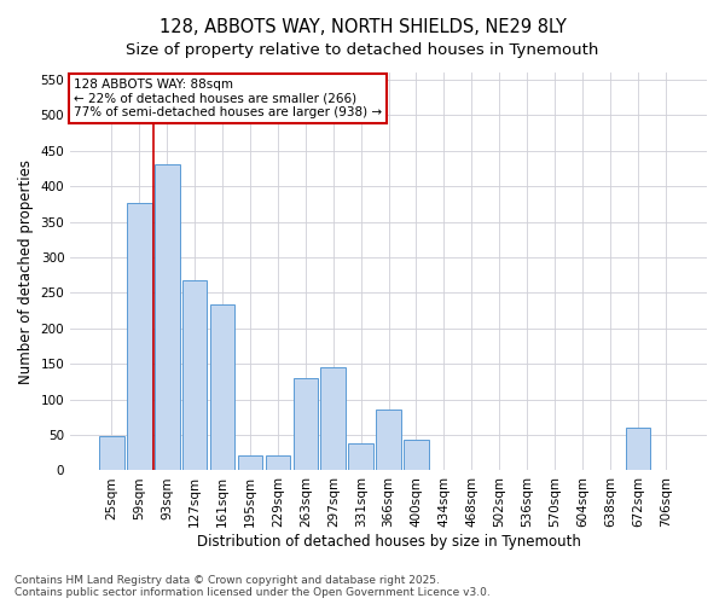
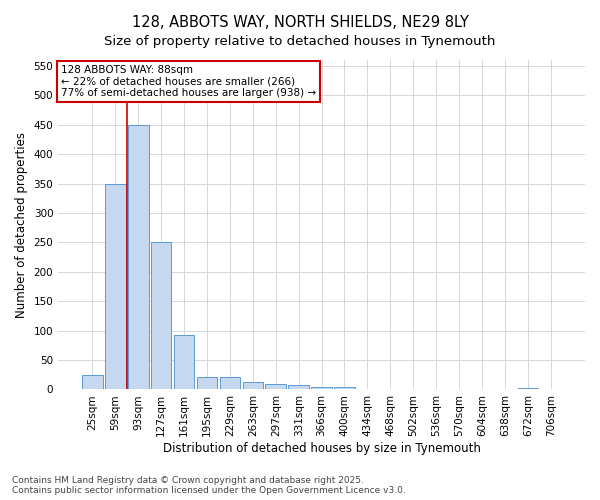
25sqm: 48 -> 25
59sqm: 376 -> 350
93sqm: 430 -> 450
127sqm: 268 -> 250
161sqm: 234 -> 92
263sqm: 130 -> 12
297sqm: 146 -> 10
331sqm: 38 -> 8
366sqm: 86 -> 5
400sqm: 44 -> 5
672sqm: 60 -> 3
